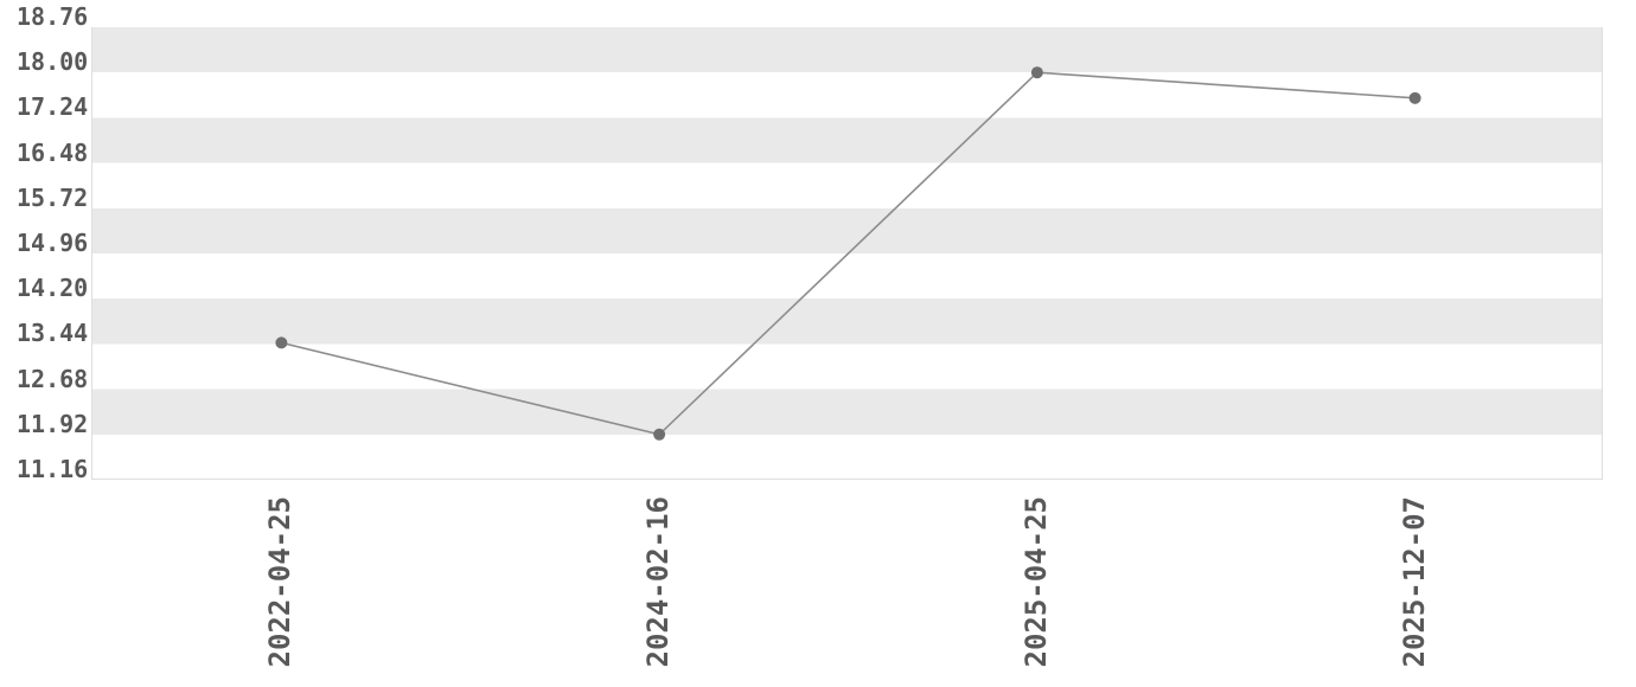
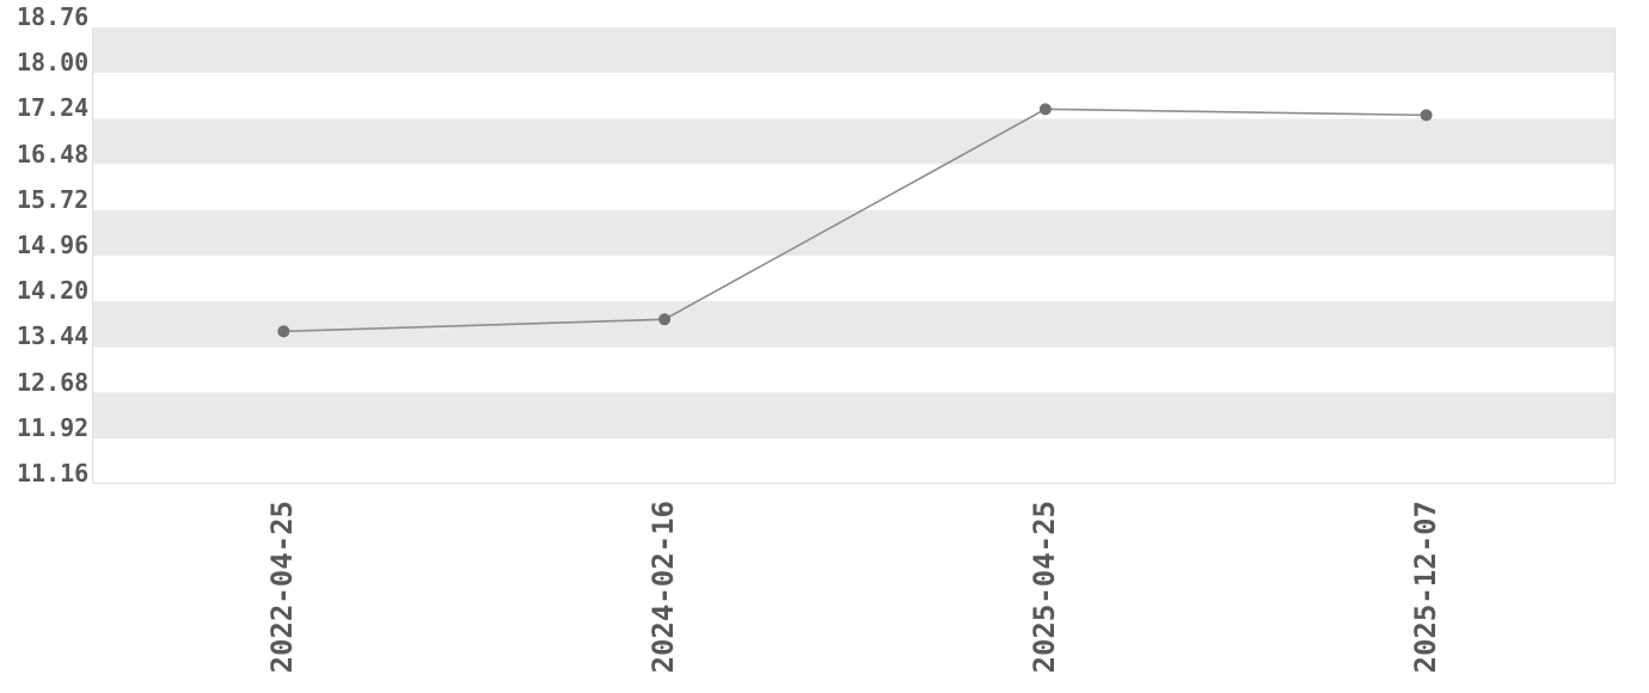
2022-04-25: 13.5 -> 13.7
2024-02-16: 11.9 -> 13.9
2025-04-25: 18.0 -> 17.4
2025-12-07: 17.6 -> 17.3
